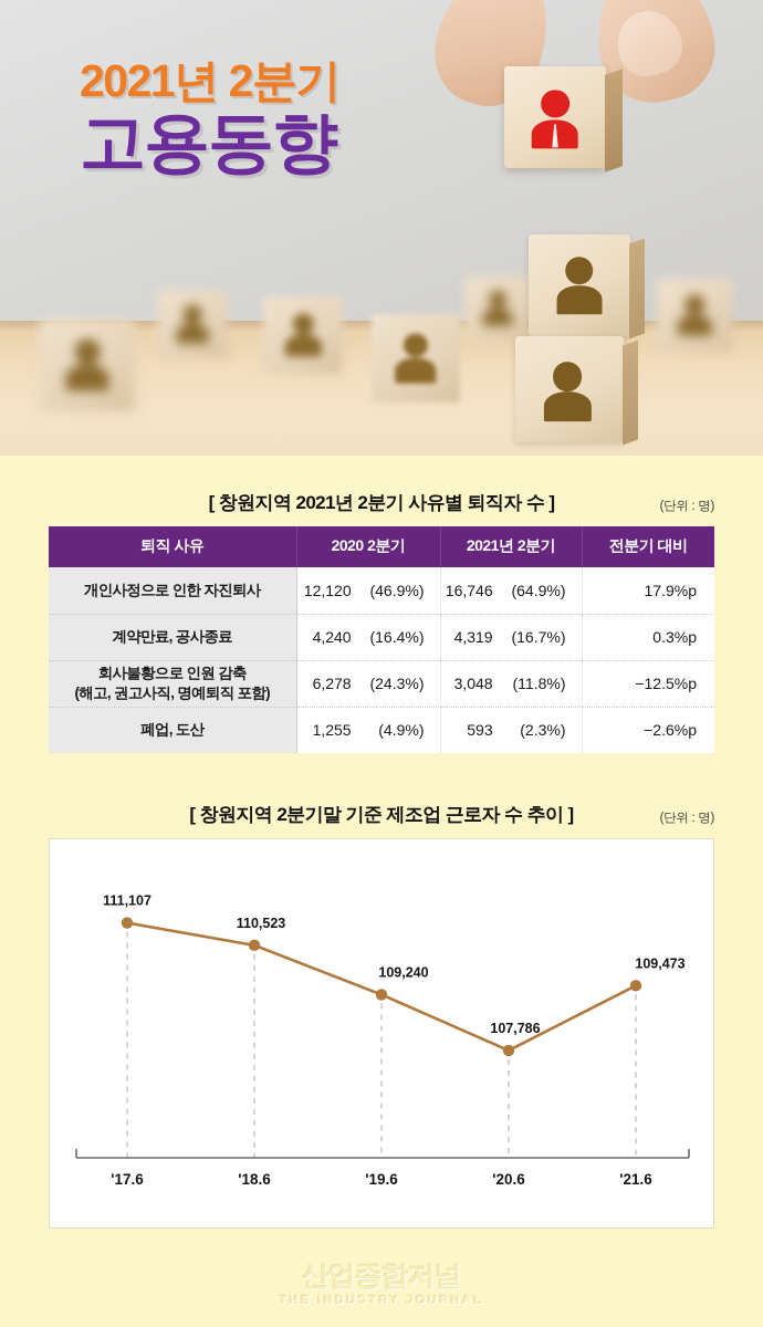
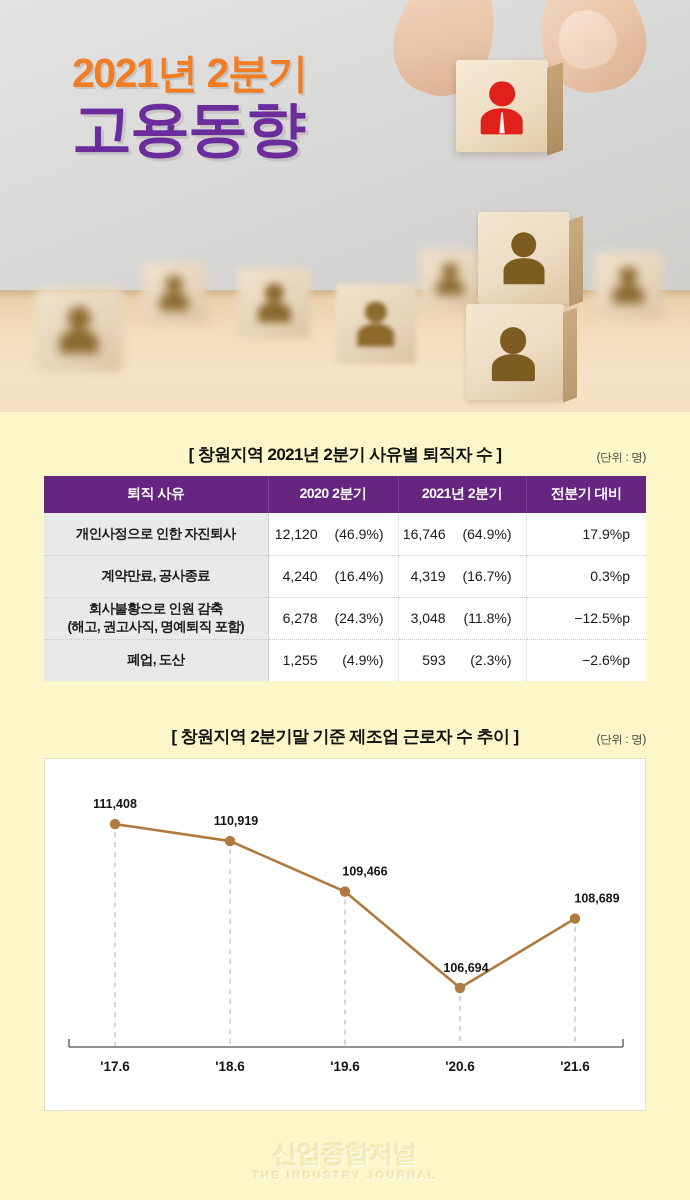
'17.6: 111,107 -> 111,408
'18.6: 110,523 -> 110,919
'19.6: 109,240 -> 109,466
'20.6: 107,786 -> 106,694
'21.6: 109,473 -> 108,689
